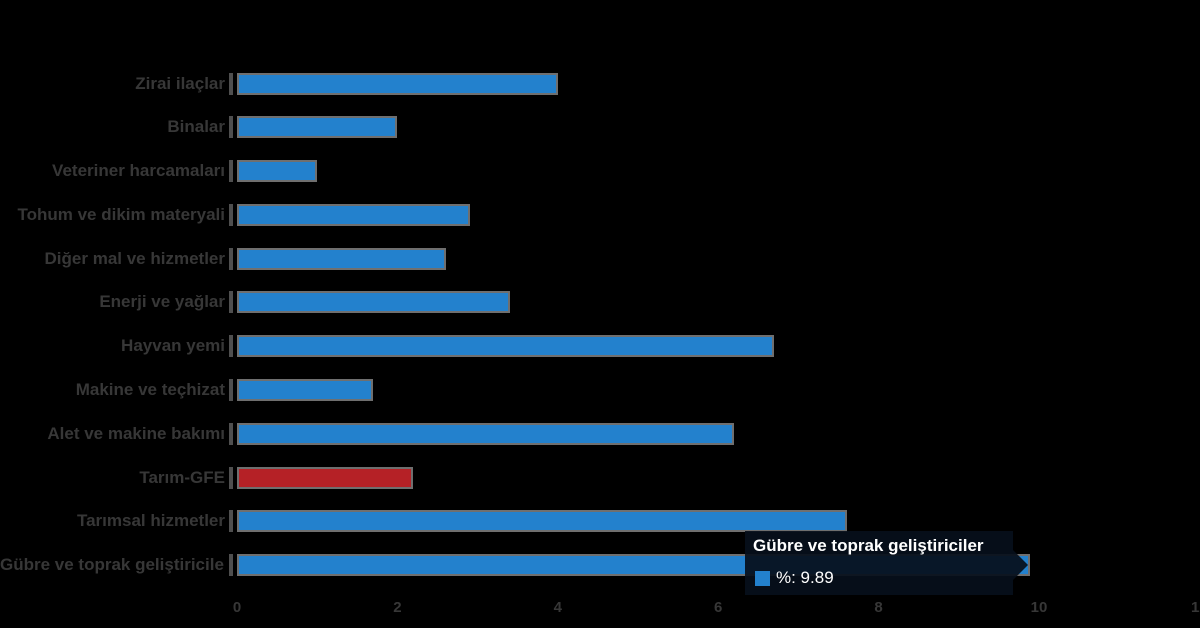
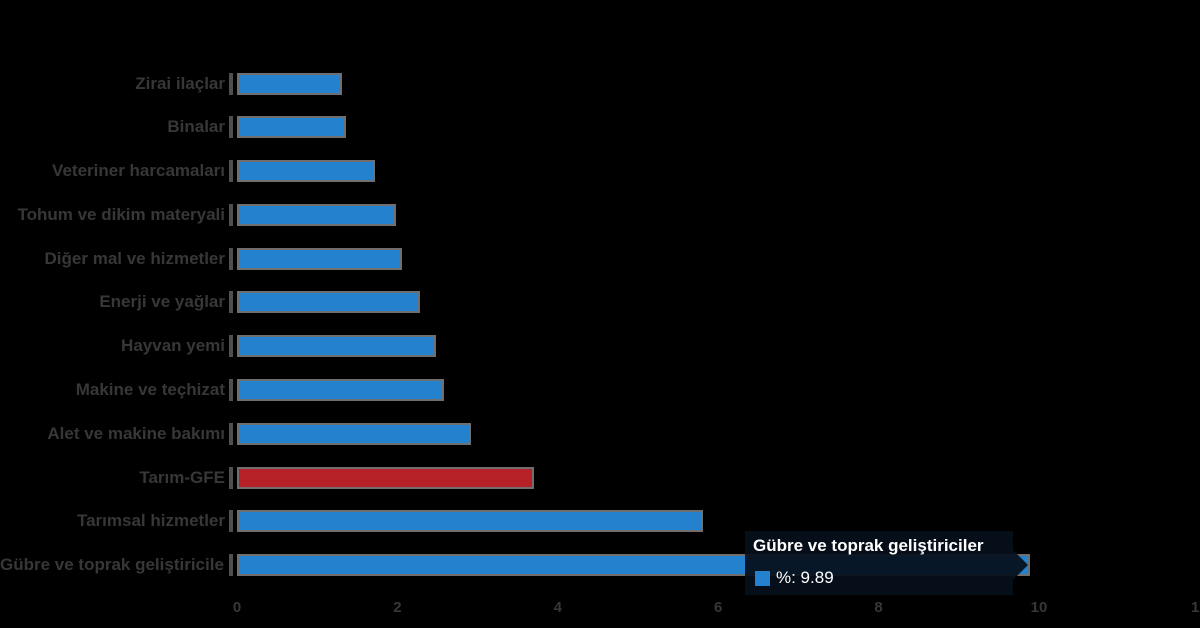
Zirai ilaçlar: 4.0 -> 1.3
Binalar: 2.0 -> 1.4
Veteriner harcamaları: 1.0 -> 1.7
Tohum ve dikim materyali: 2.9 -> 2.0
Diğer mal ve hizmetler: 2.6 -> 2.1
Enerji ve yağlar: 3.4 -> 2.3
Hayvan yemi: 6.7 -> 2.5
Makine ve teçhizat: 1.7 -> 2.6
Alet ve makine bakımı: 6.2 -> 2.9
Tarım-GFE: 2.2 -> 3.7
Tarımsal hizmetler: 7.6 -> 5.8
